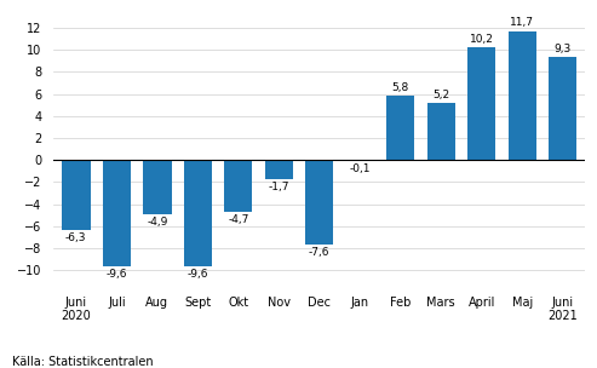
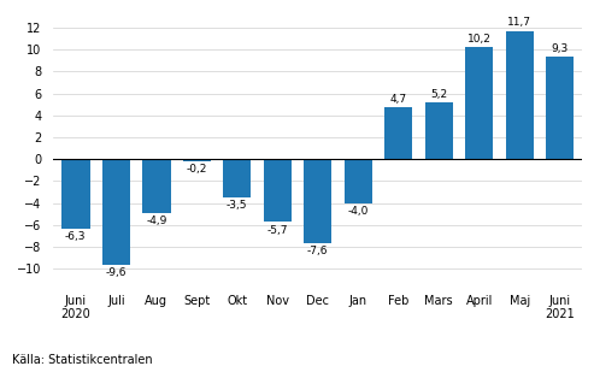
Sept: -9,6 -> -0,2
Okt: -4,7 -> -3,5
Nov: -1,7 -> -5,7
Jan: -0,1 -> -4,0
Feb: 5,8 -> 4,7
